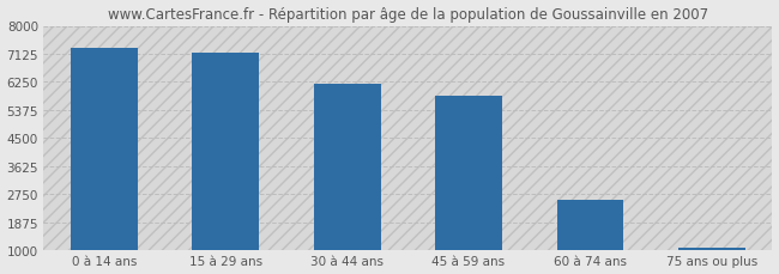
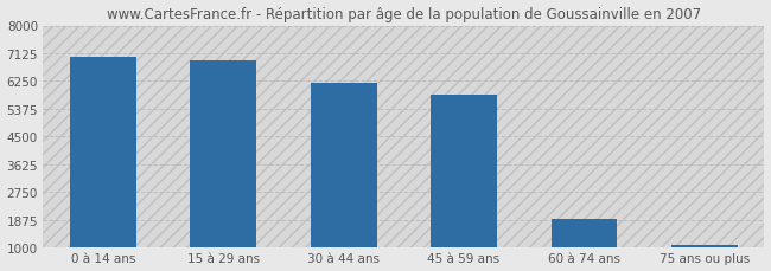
0 à 14 ans: 7300 -> 7000
15 à 29 ans: 7180 -> 6900
60 à 74 ans: 2580 -> 1900
